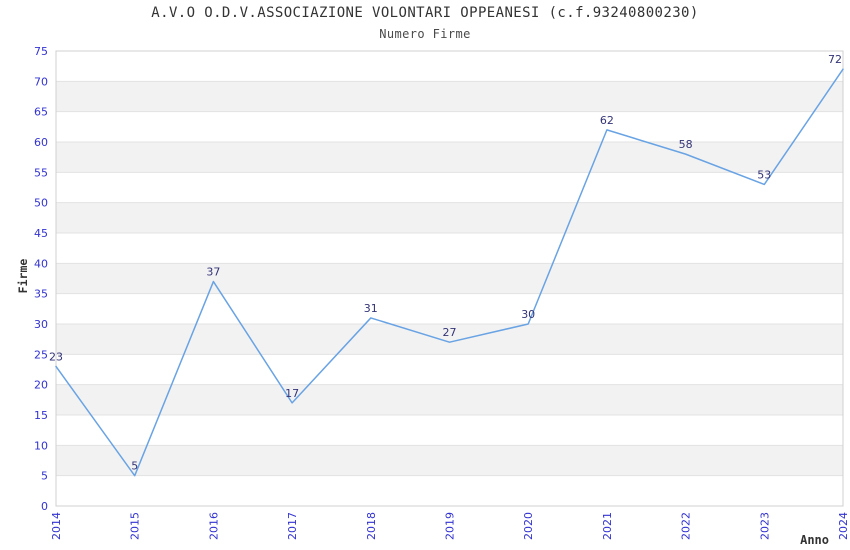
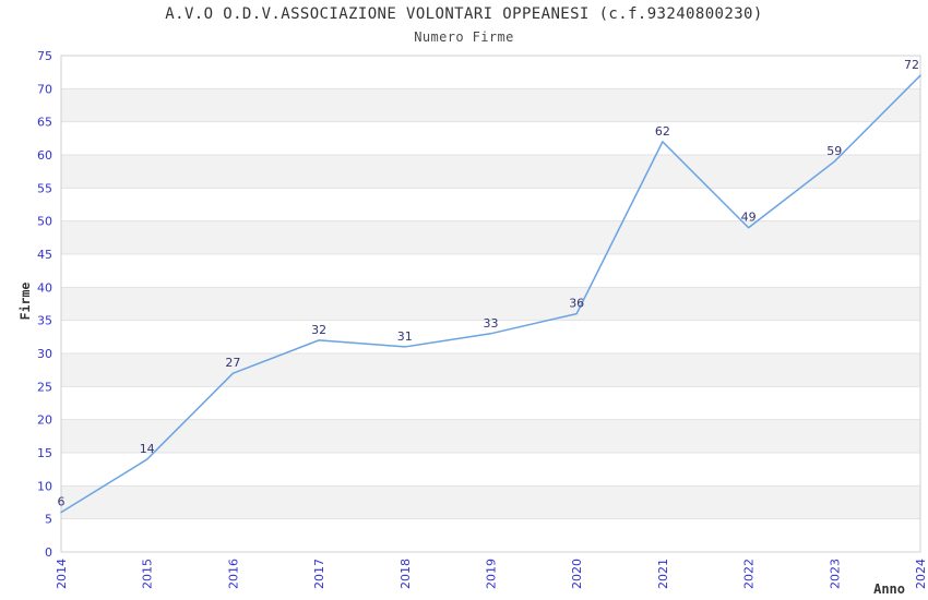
2014: 23 -> 6
2015: 5 -> 14
2016: 37 -> 27
2017: 17 -> 32
2019: 27 -> 33
2020: 30 -> 36
2022: 58 -> 49
2023: 53 -> 59
